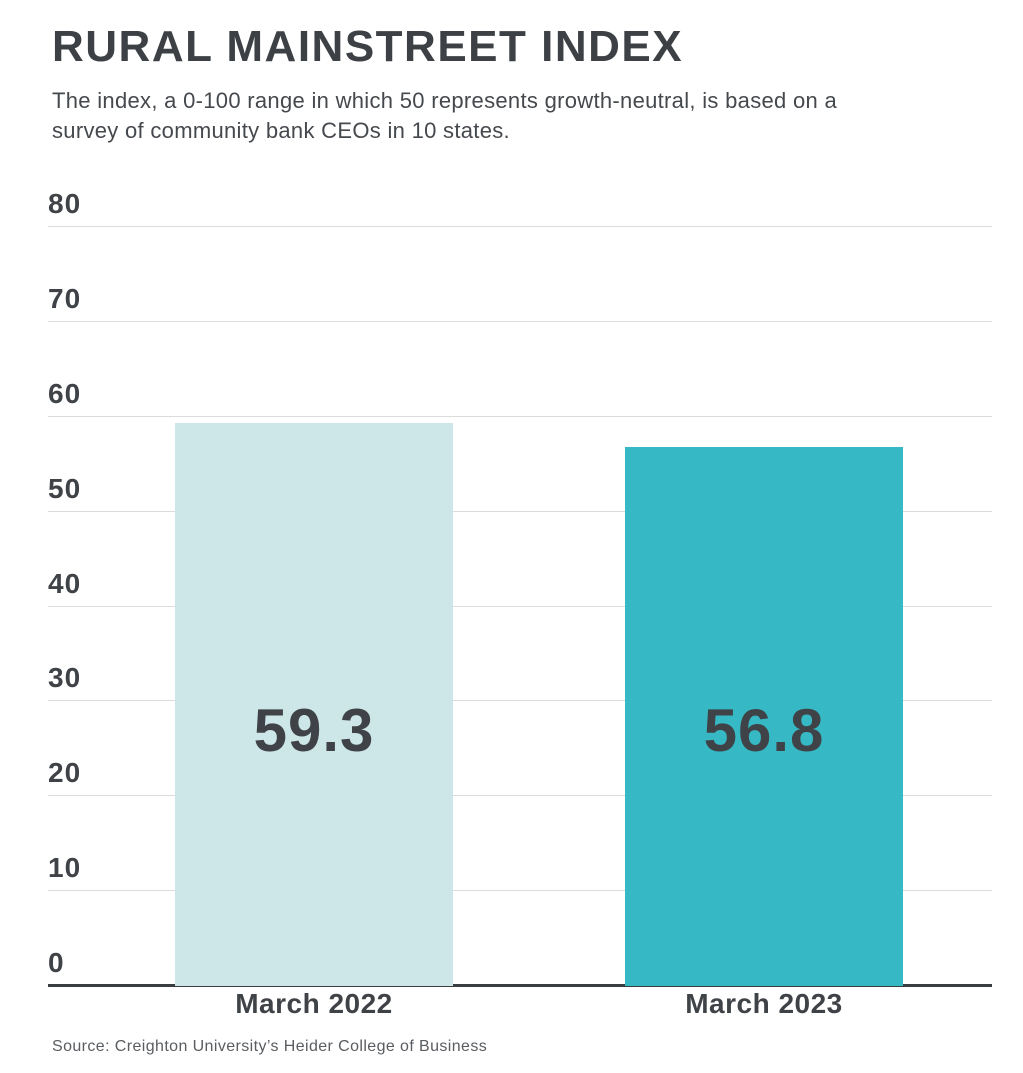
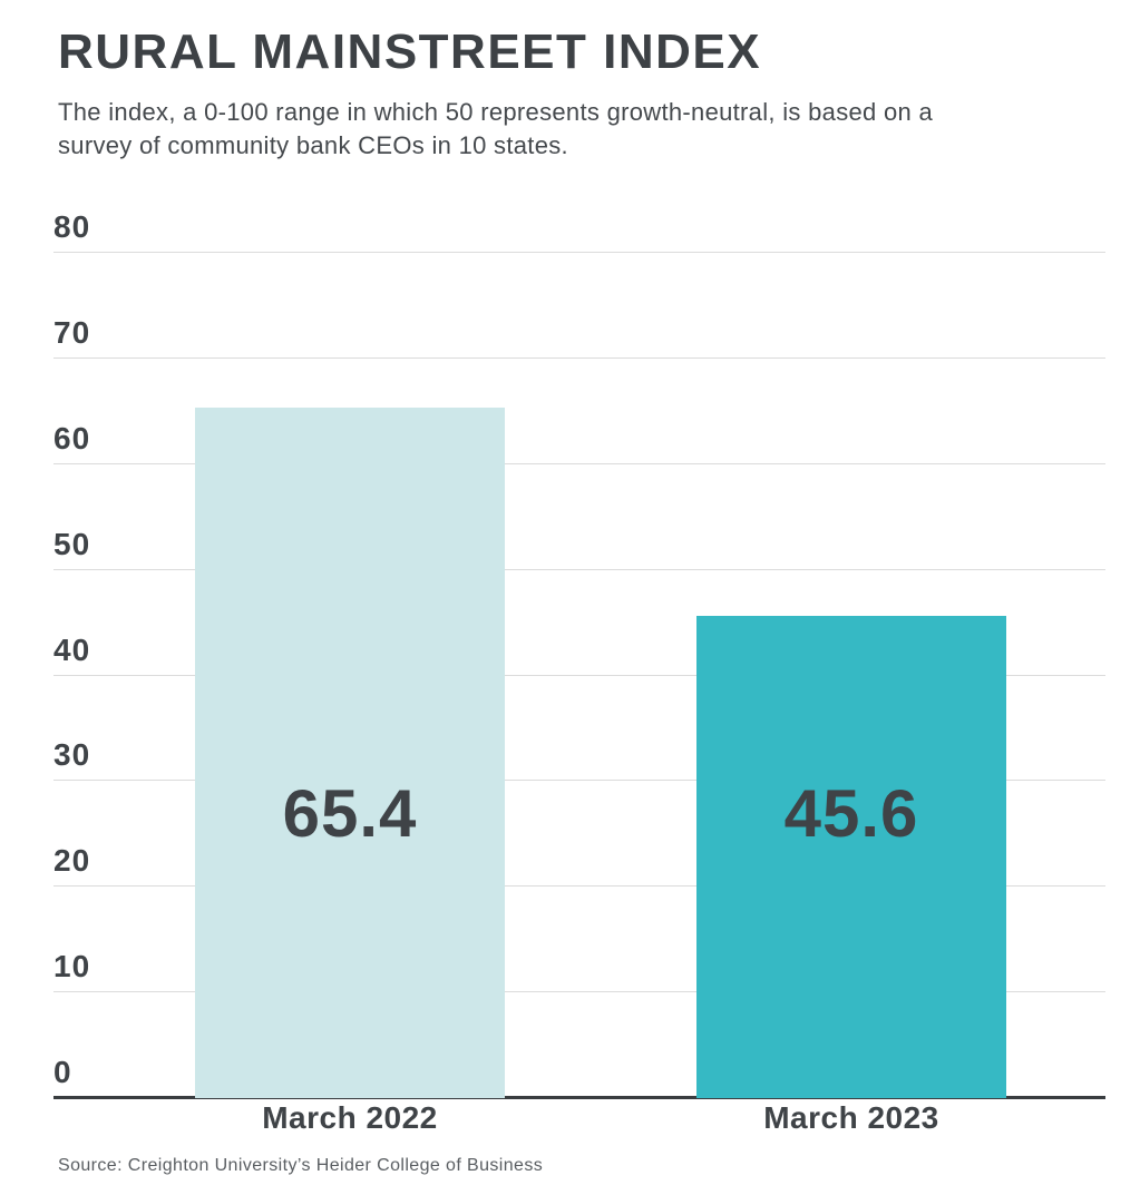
March 2022: 59.3 -> 65.4
March 2023: 56.8 -> 45.6
